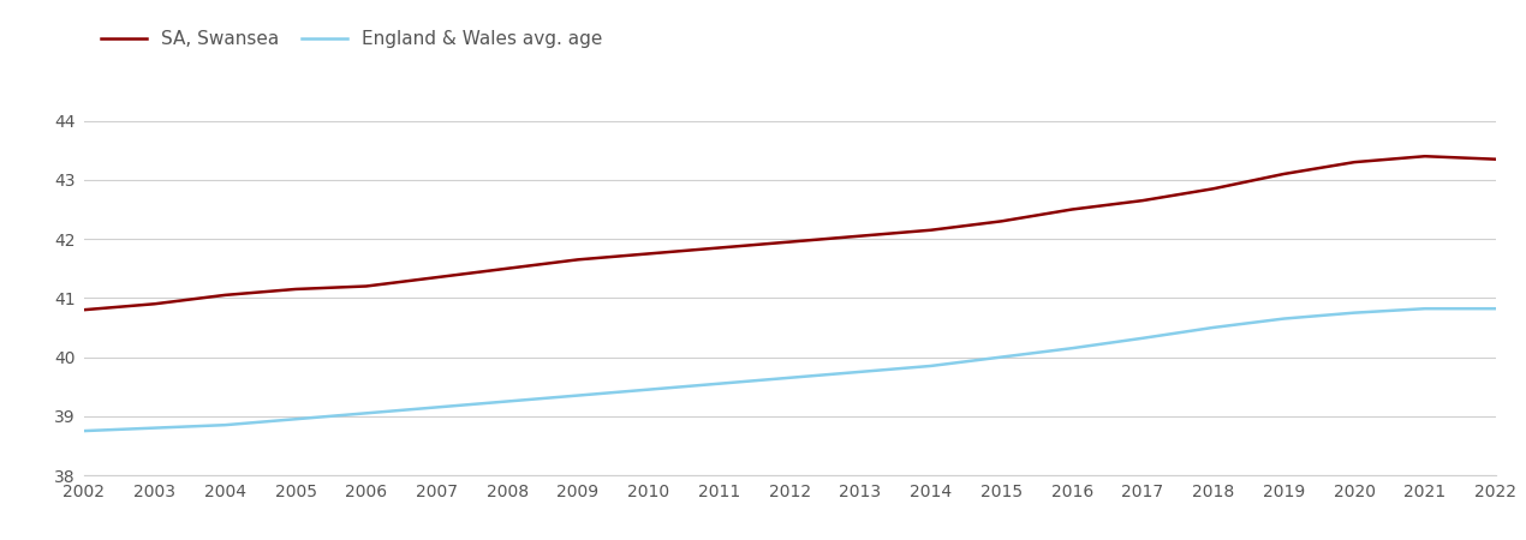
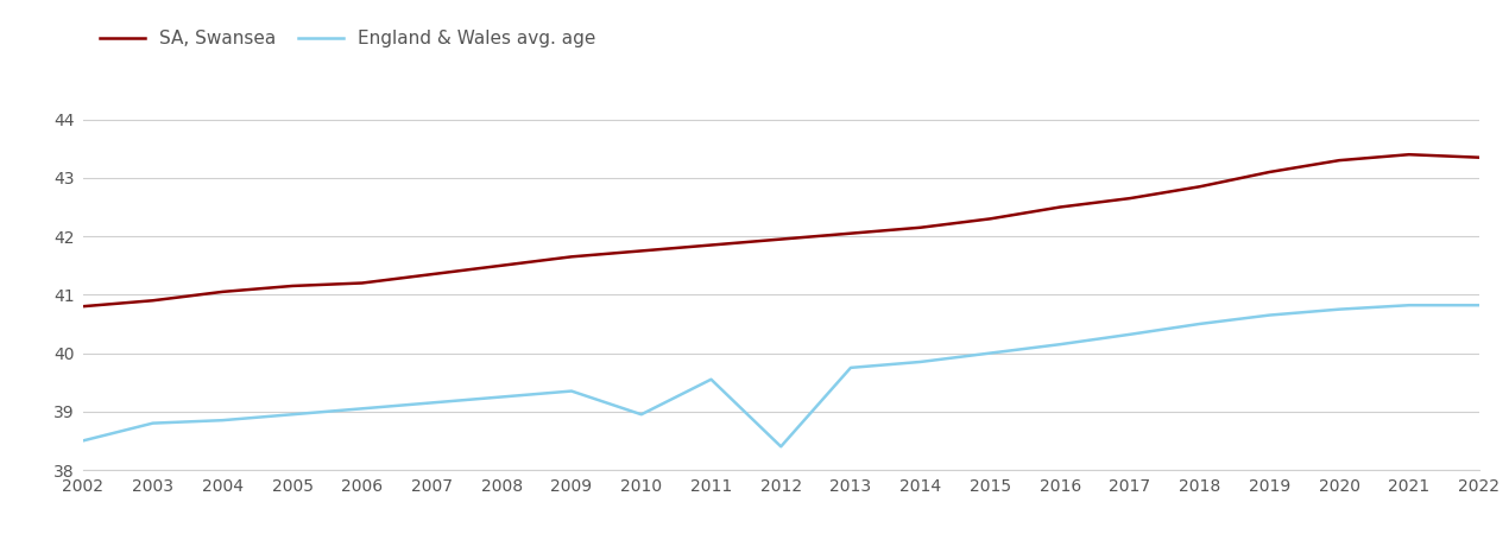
England & Wales avg. age/2002: 38.75 -> 38.50
England & Wales avg. age/2010: 39.45 -> 38.95
England & Wales avg. age/2012: 39.65 -> 38.40
